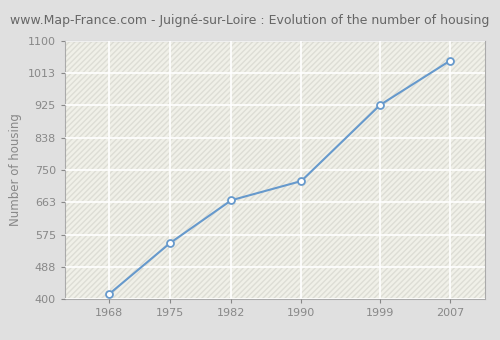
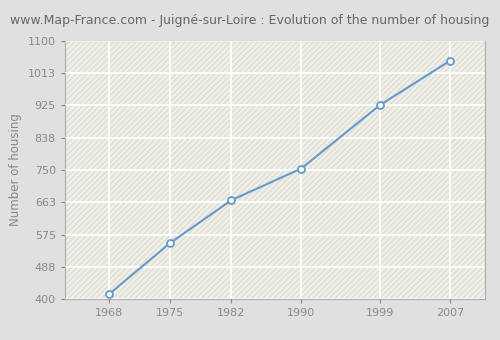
1990: 720 -> 754
